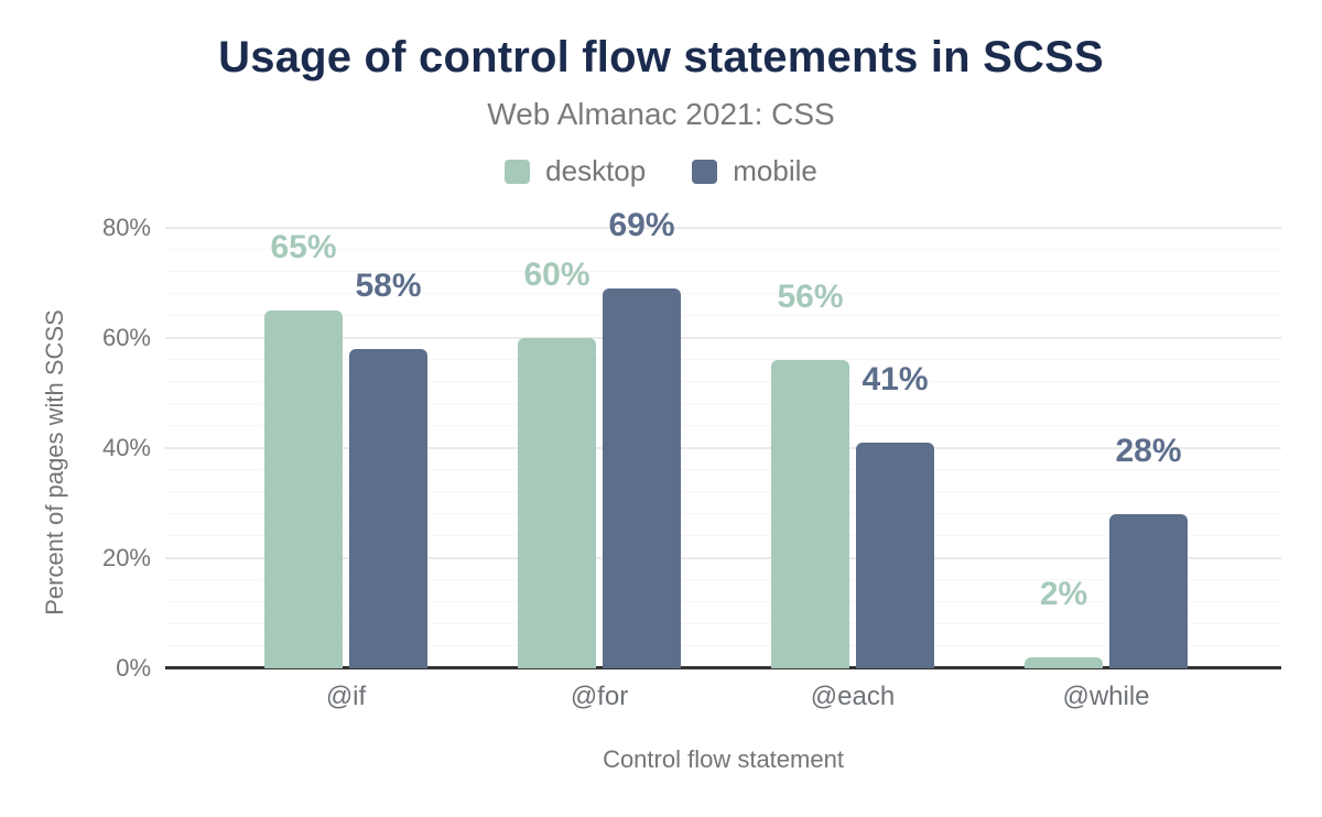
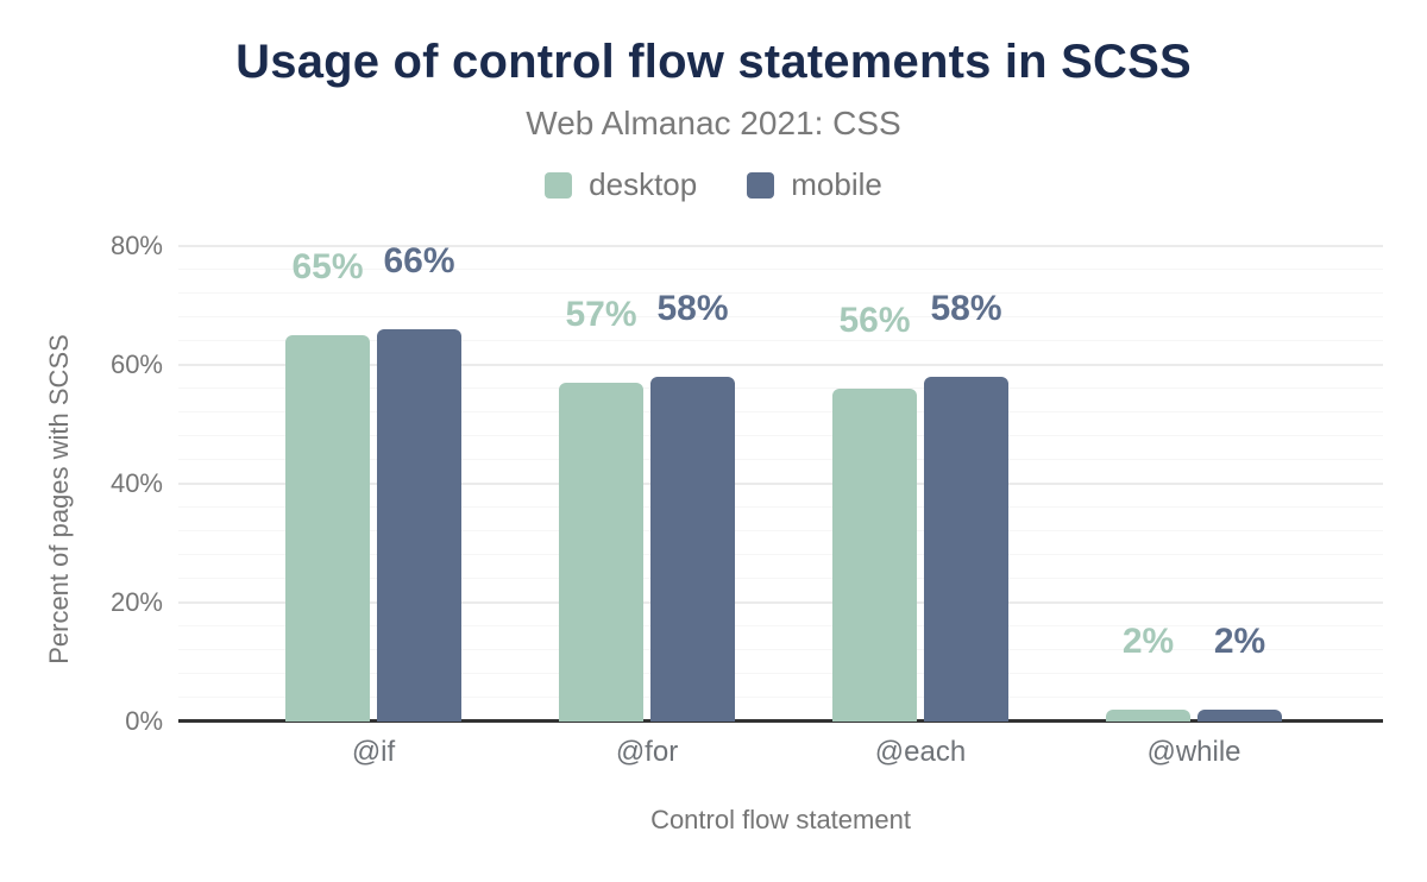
mobile/@if: 58% -> 66%
desktop/@for: 60% -> 57%
mobile/@for: 69% -> 58%
mobile/@each: 41% -> 58%
mobile/@while: 28% -> 2%
